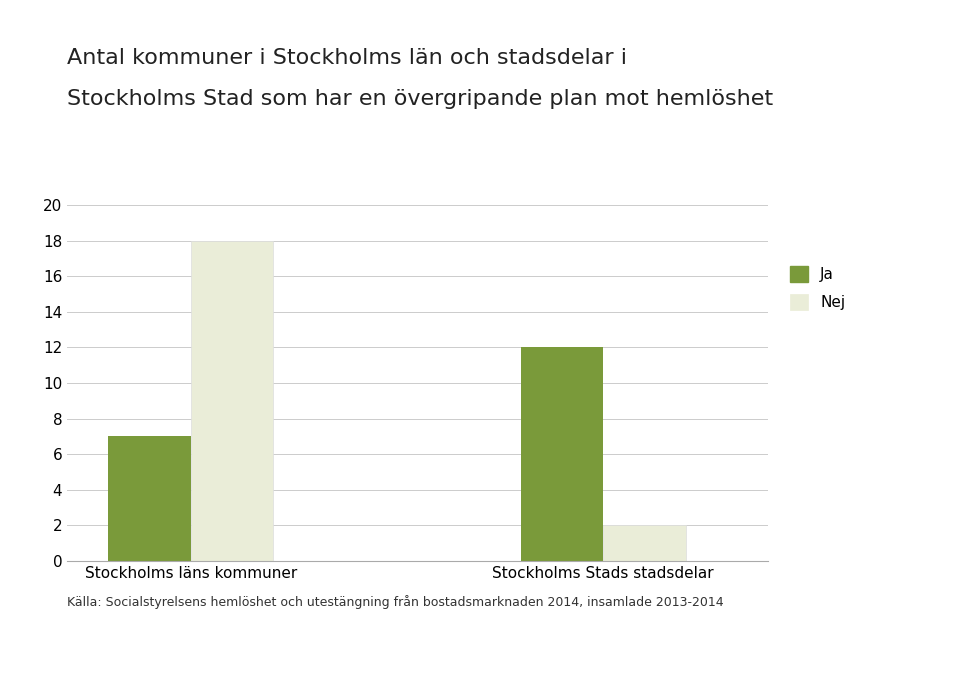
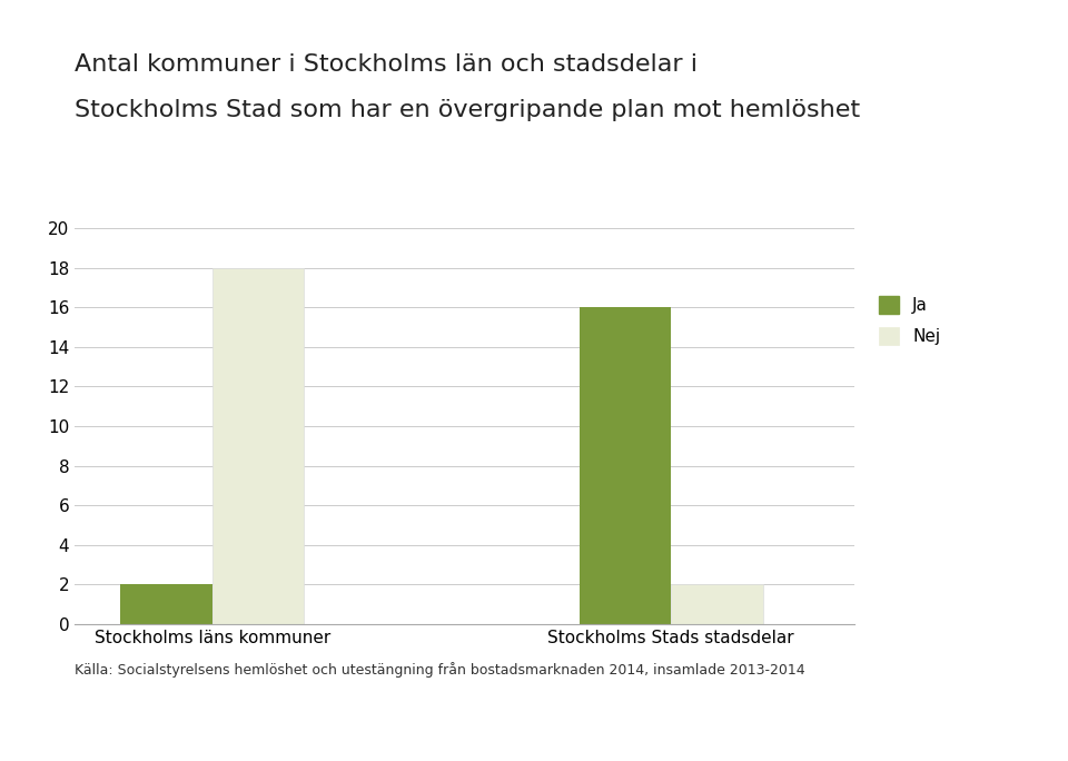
Ja/Stockholms läns kommuner: 7 -> 2
Ja/Stockholms Stads stadsdelar: 12 -> 16
